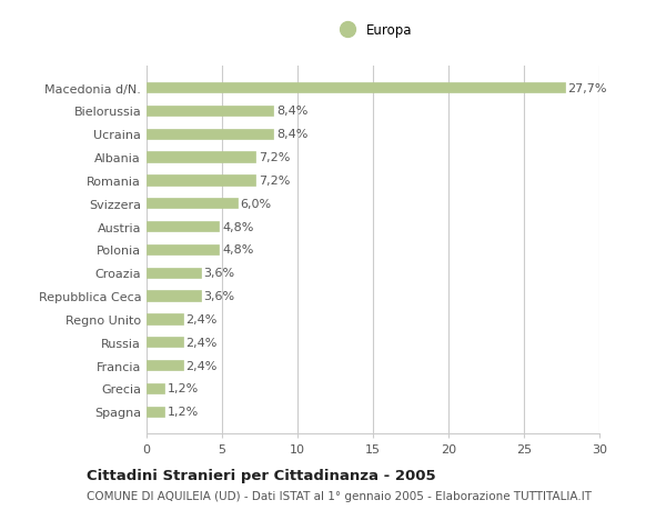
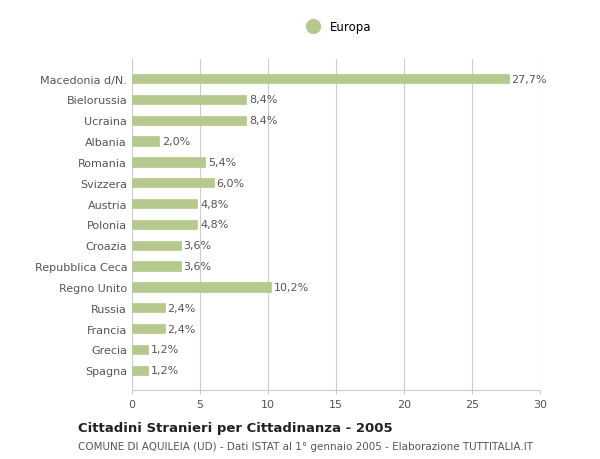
Albania: 7,2% -> 2,0%
Romania: 7,2% -> 5,4%
Regno Unito: 2,4% -> 10,2%
